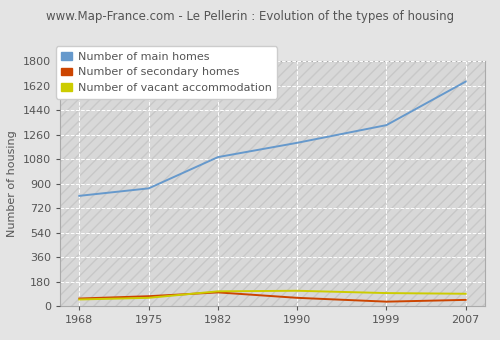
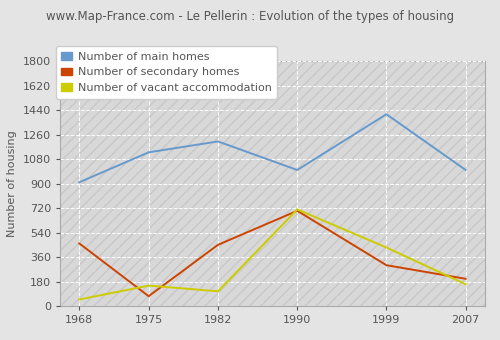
Number of main homes/1968: 810 -> 910
Number of secondary homes/1968: 60 -> 460
Number of main homes/1975: 860 -> 1130
Number of vacant accommodation/1975: 60 -> 150
Number of main homes/1982: 1100 -> 1210
Number of secondary homes/1982: 100 -> 450
Number of main homes/1990: 1200 -> 1000
Number of secondary homes/1990: 60 -> 700
Number of vacant accommodation/1990: 110 -> 710
Number of main homes/1999: 1330 -> 1410
Number of secondary homes/1999: 30 -> 300
Number of vacant accommodation/1999: 100 -> 430
Number of main homes/2007: 1650 -> 1000
Number of secondary homes/2007: 40 -> 200
Number of vacant accommodation/2007: 90 -> 160
